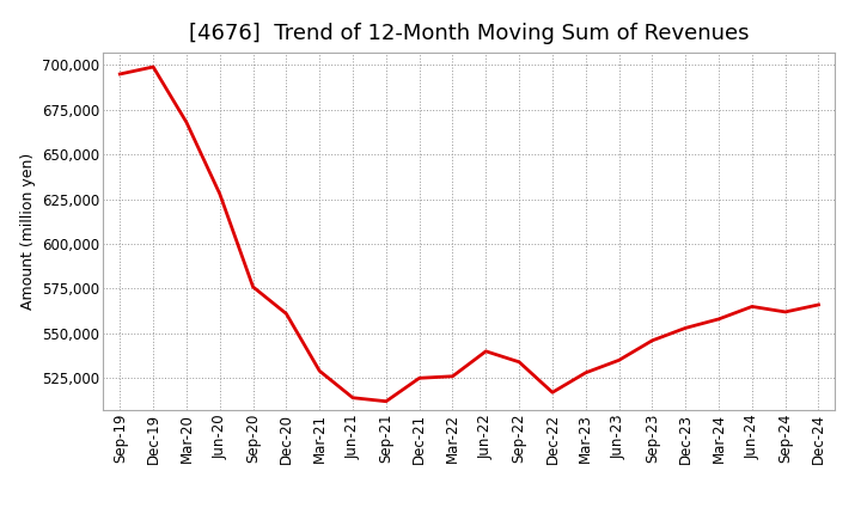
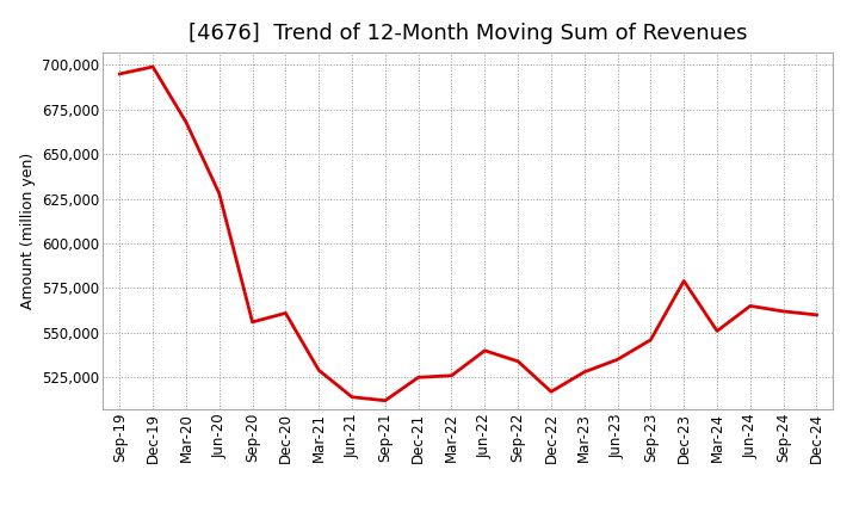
Sep-20: 576,000 -> 556,000
Dec-23: 553,000 -> 579,000
Mar-24: 558,000 -> 551,000
Dec-24: 566,000 -> 560,000
